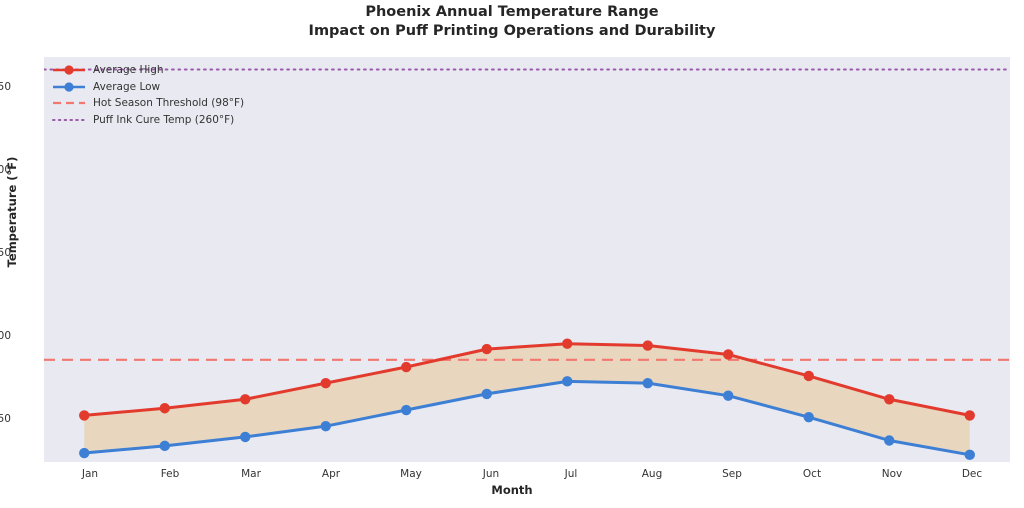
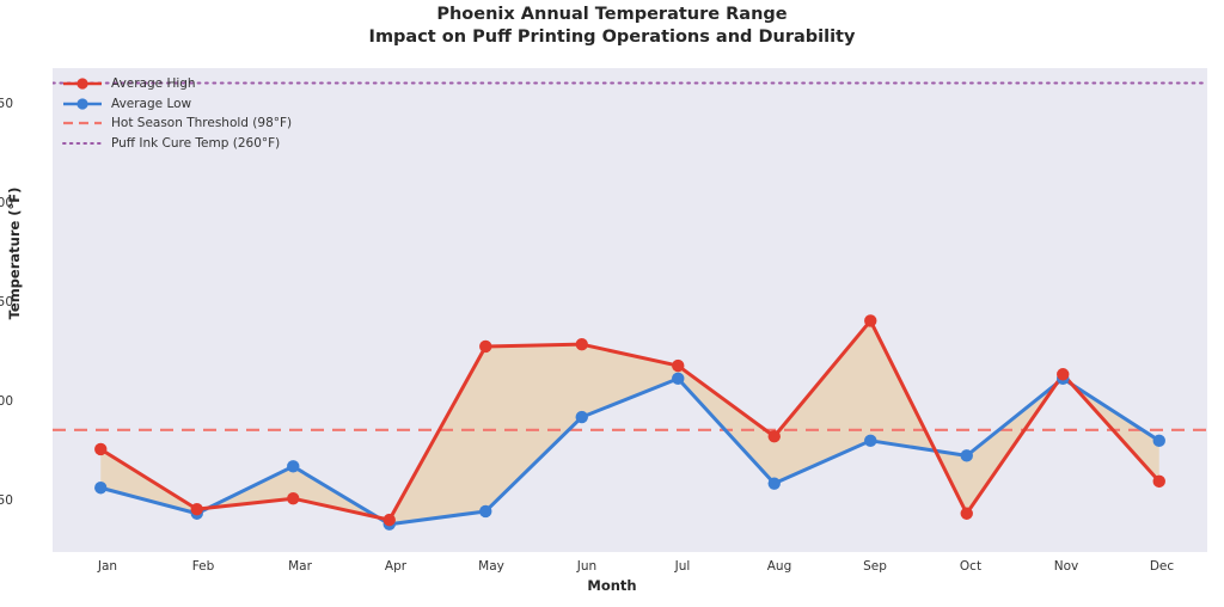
Average High/Jan: 67 -> 89
Average Low/Jan: 46 -> 71
Average High/Feb: 71 -> 61
Average Low/Feb: 50 -> 59
Average High/Mar: 76 -> 66
Average Low/Mar: 55 -> 81
Average High/Apr: 85 -> 56
Average Low/Apr: 61 -> 54
Average High/May: 94 -> 137
Average Low/May: 70 -> 60
Average High/Jun: 104 -> 138
Average Low/Jun: 79 -> 104
Average High/Jul: 107 -> 128
Average Low/Jul: 86 -> 122
Average High/Aug: 106 -> 95
Average Low/Aug: 85 -> 73
Average High/Sep: 101 -> 149
Average Low/Sep: 78 -> 93
Average High/Oct: 89 -> 59
Average Low/Oct: 66 -> 86
Average High/Nov: 76 -> 124
Average Low/Nov: 53 -> 122
Average High/Dec: 67 -> 74
Average Low/Dec: 45 -> 93
